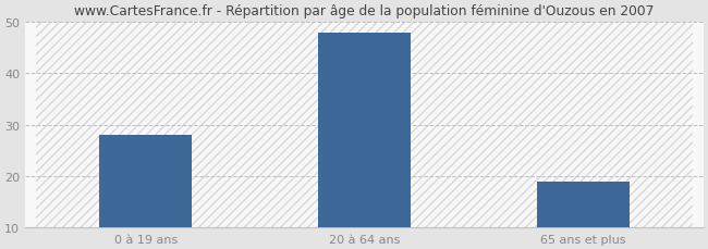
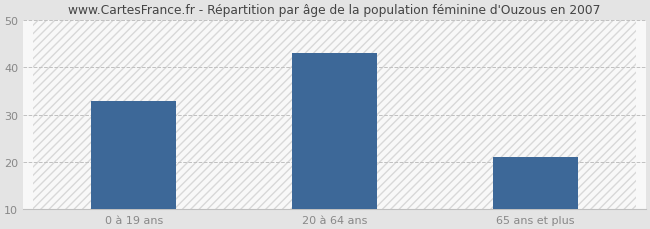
0 à 19 ans: 28 -> 33
20 à 64 ans: 48 -> 43
65 ans et plus: 19 -> 21
